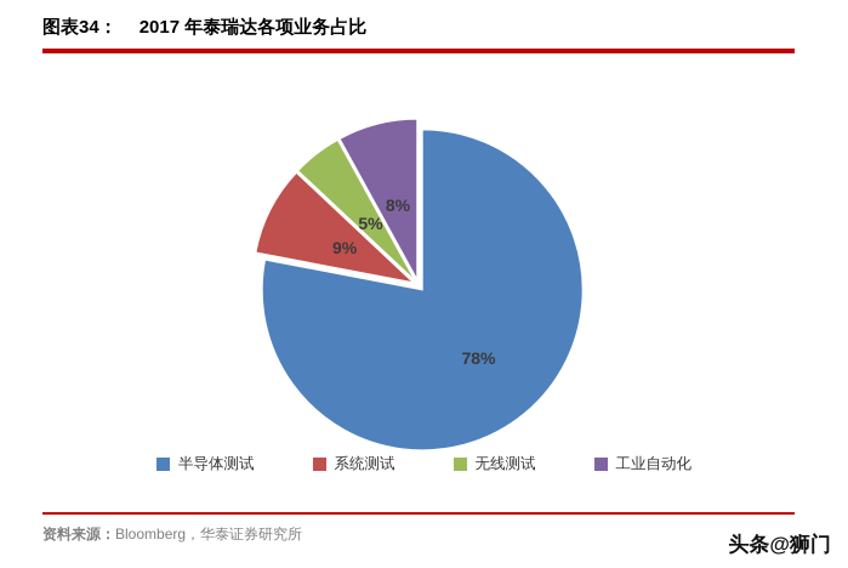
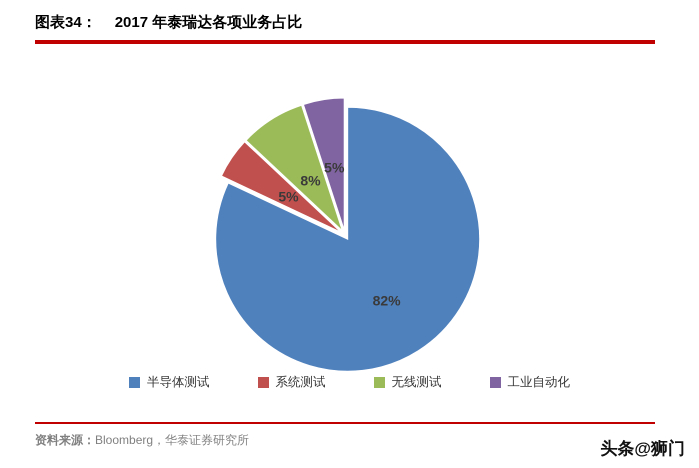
半导体测试: 78% -> 82%
系统测试: 9% -> 5%
无线测试: 5% -> 8%
工业自动化: 8% -> 5%
